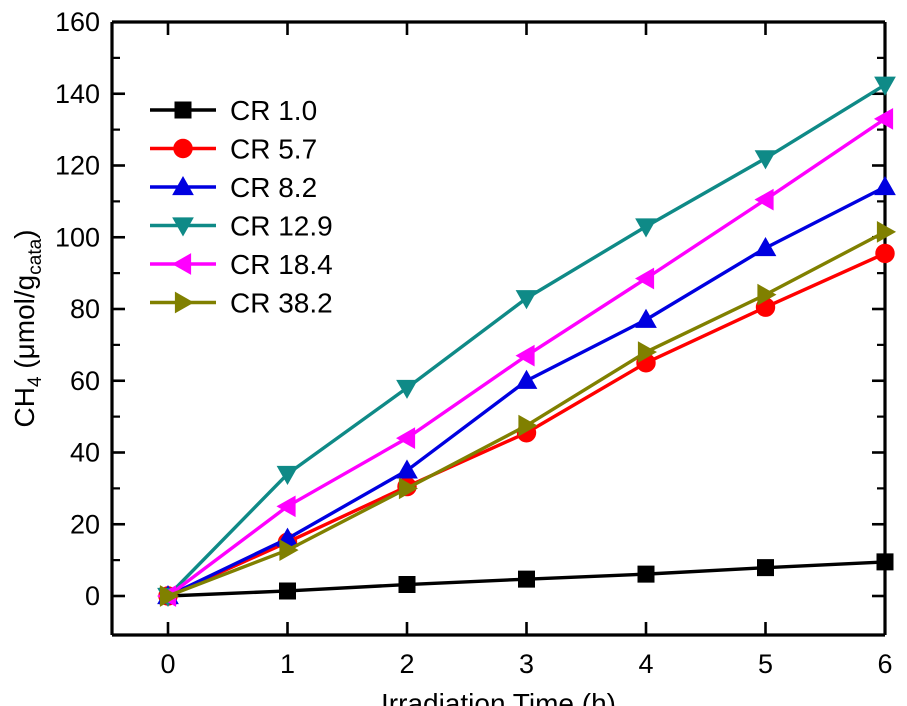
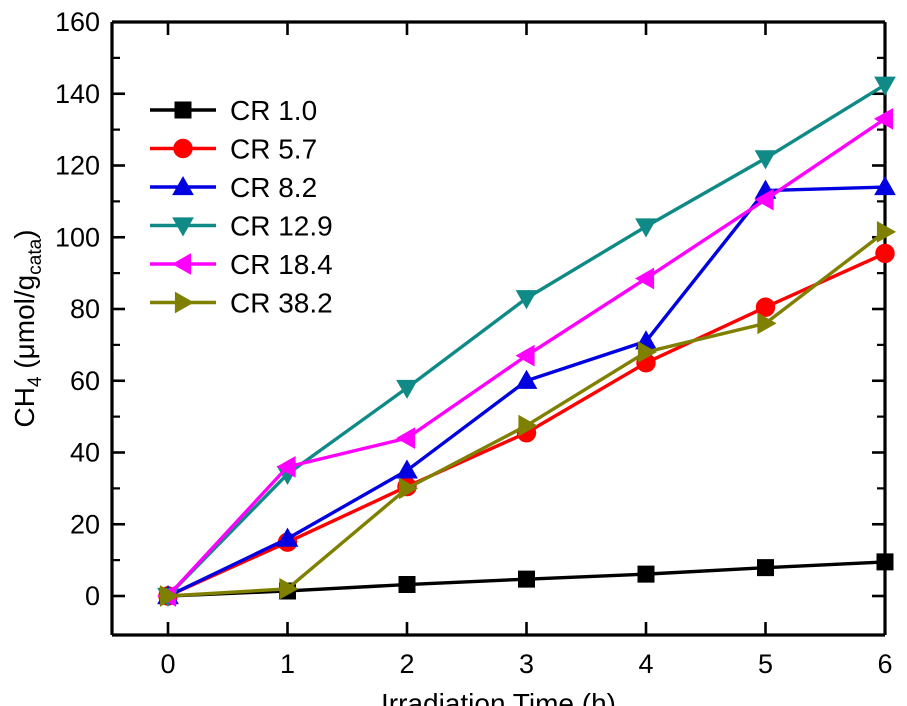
CR 18.4/1: 25 -> 36
CR 38.2/1: 13 -> 2
CR 8.2/4: 77 -> 71
CR 8.2/5: 97 -> 113
CR 38.2/5: 84 -> 76
